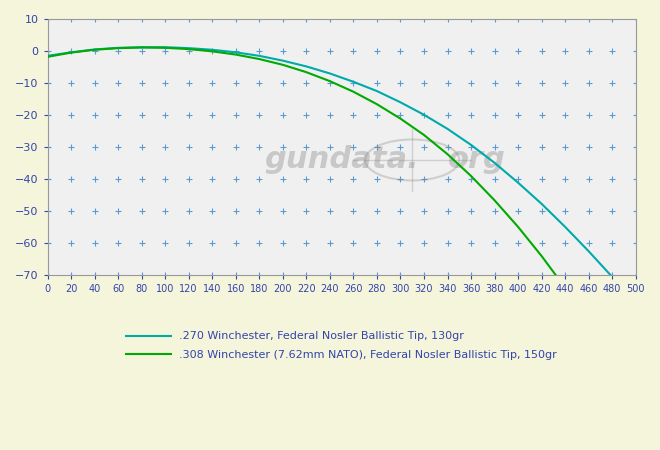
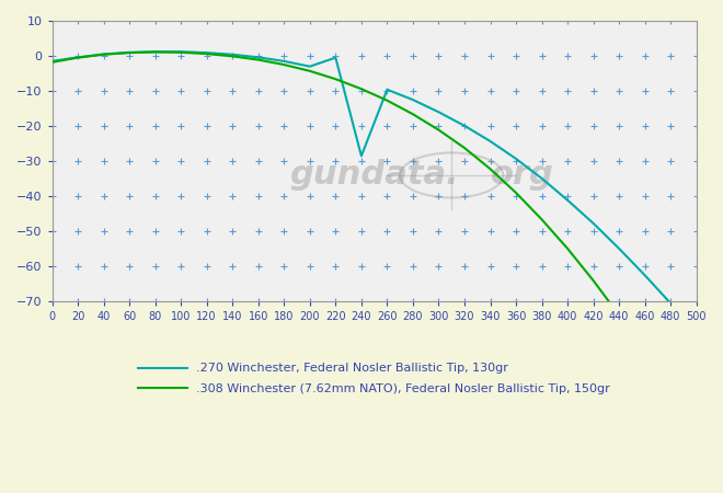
.270 Winchester, Federal Nosler Ballistic Tip, 130gr/220: -4.8 -> -0.5
.270 Winchester, Federal Nosler Ballistic Tip, 130gr/240: -7.0 -> -28.5
